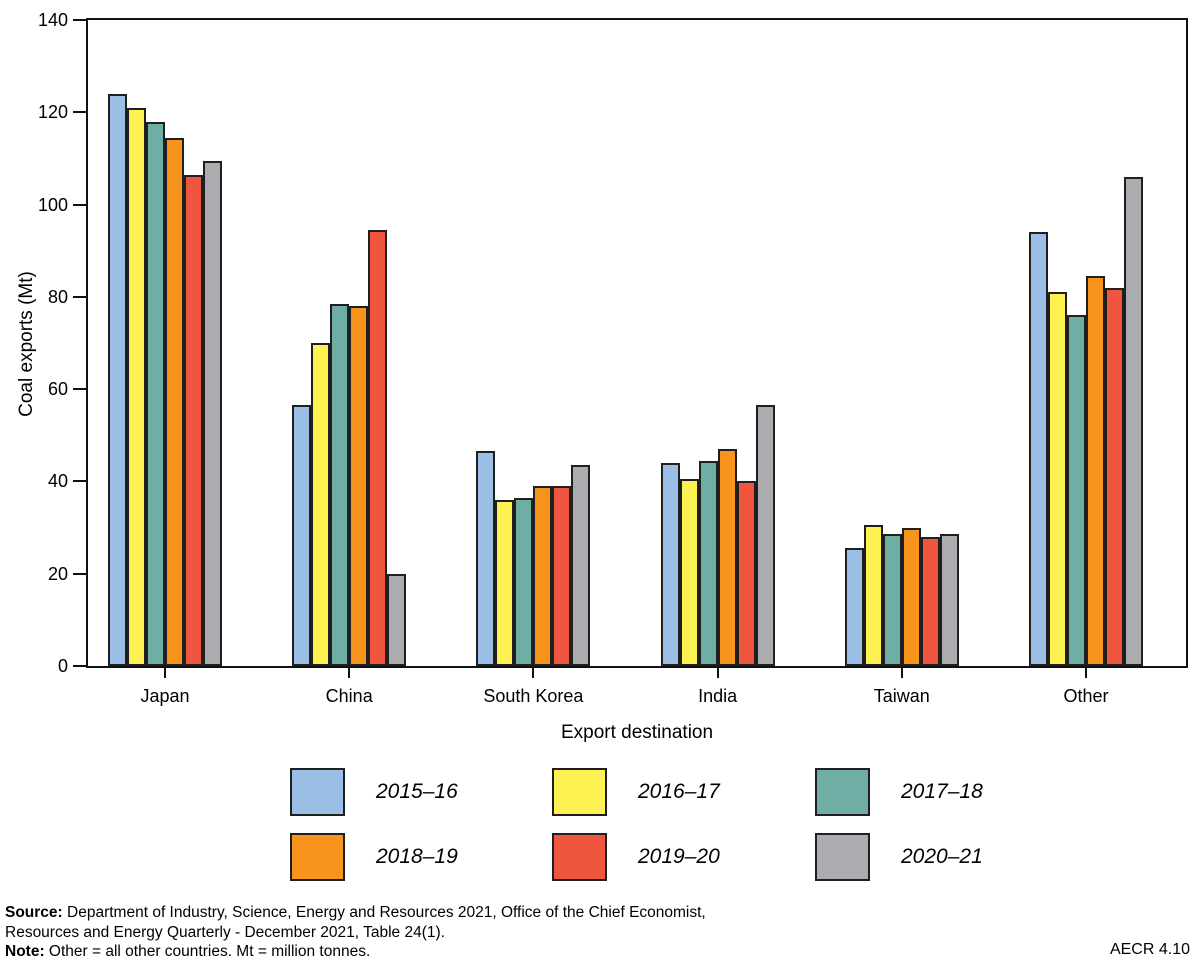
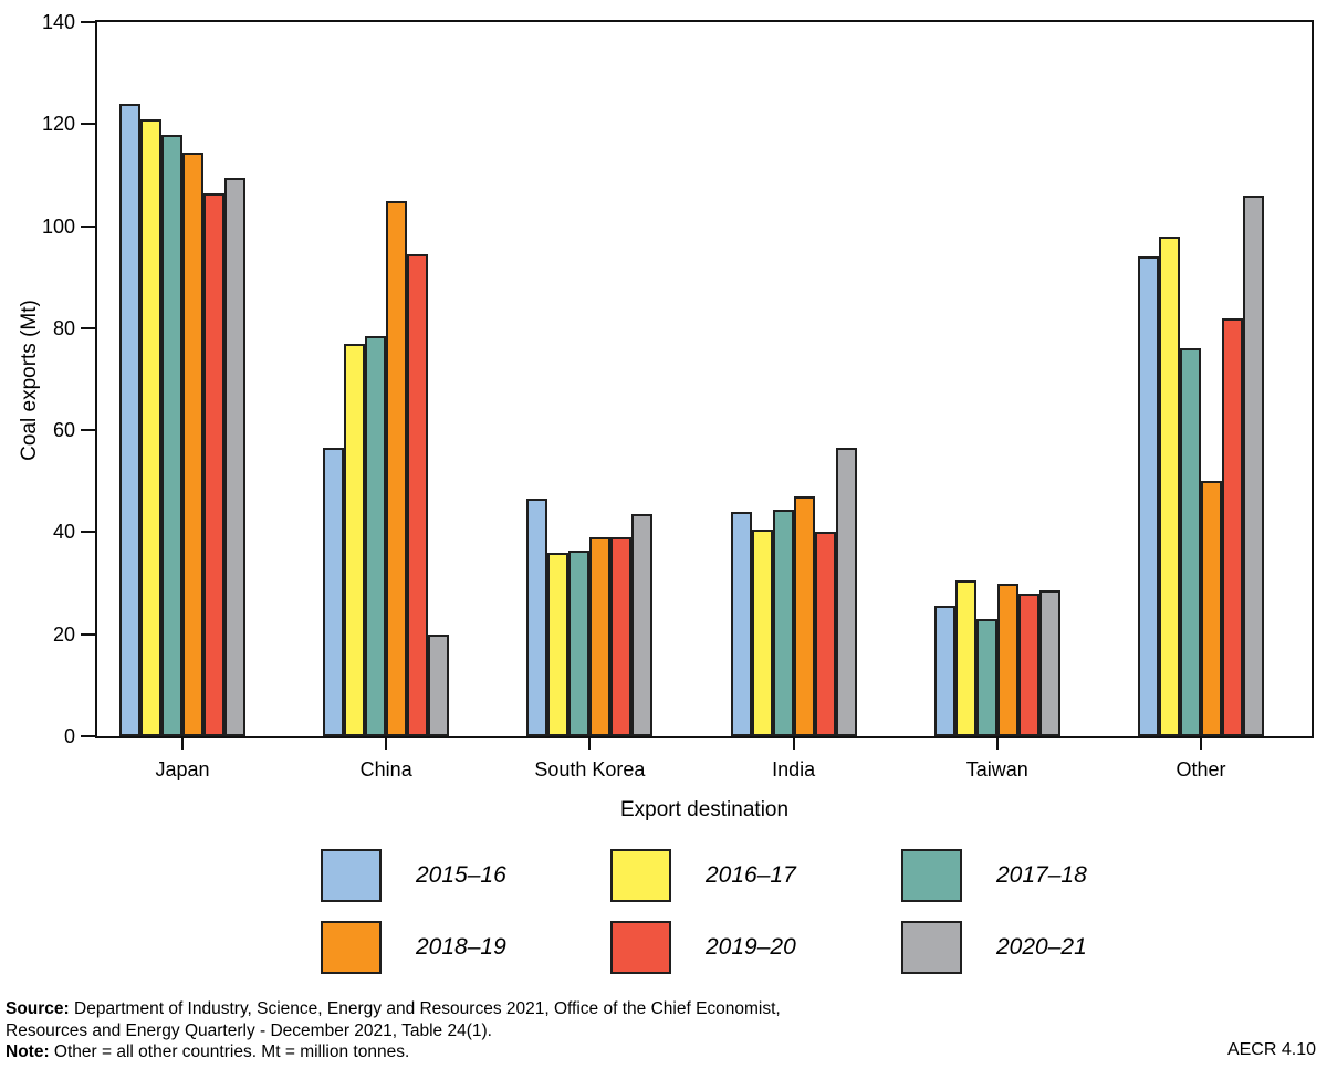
2016–17/China: 70 -> 77
2018–19/China: 78 -> 105
2017–18/Taiwan: 28 -> 23
2016–17/Other: 81 -> 98
2018–19/Other: 84 -> 50
